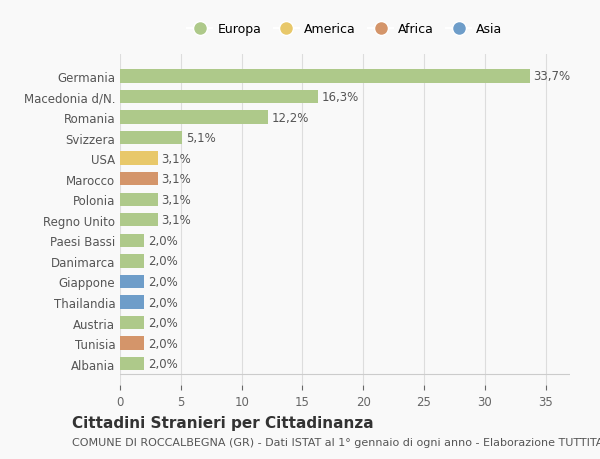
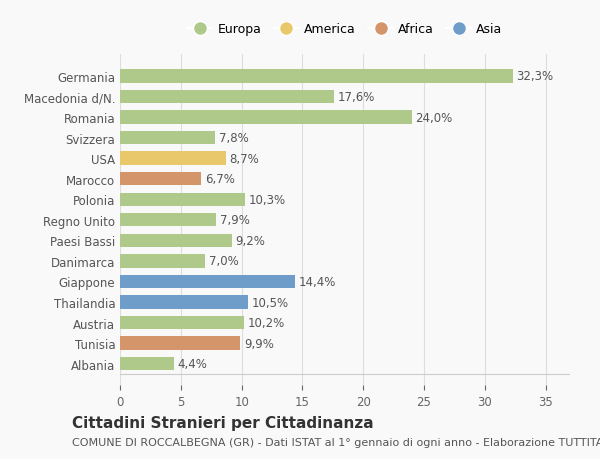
Germania: 33,7% -> 32,3%
Macedonia d/N.: 16,3% -> 17,6%
Romania: 12,2% -> 24,0%
Svizzera: 5,1% -> 7,8%
USA: 3,1% -> 8,7%
Marocco: 3,1% -> 6,7%
Polonia: 3,1% -> 10,3%
Regno Unito: 3,1% -> 7,9%
Paesi Bassi: 2,0% -> 9,2%
Danimarca: 2,0% -> 7,0%
Giappone: 2,0% -> 14,4%
Thailandia: 2,0% -> 10,5%
Austria: 2,0% -> 10,2%
Tunisia: 2,0% -> 9,9%
Albania: 2,0% -> 4,4%
